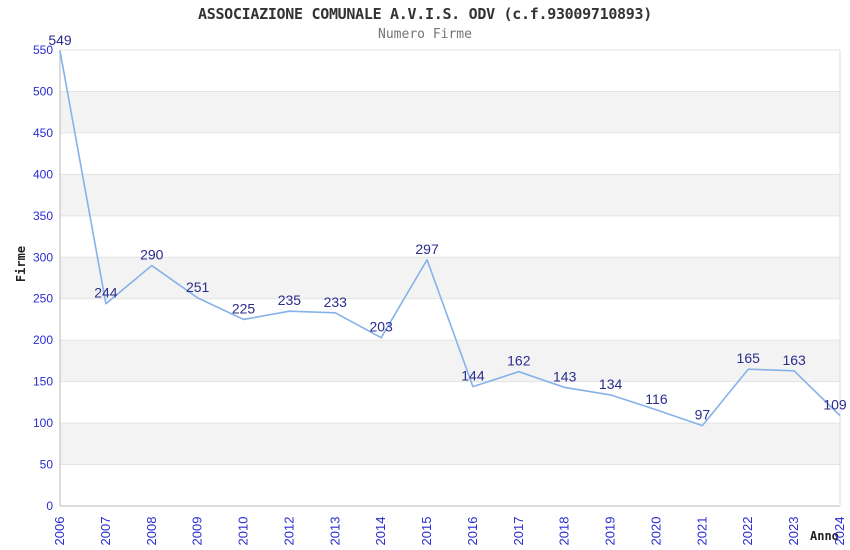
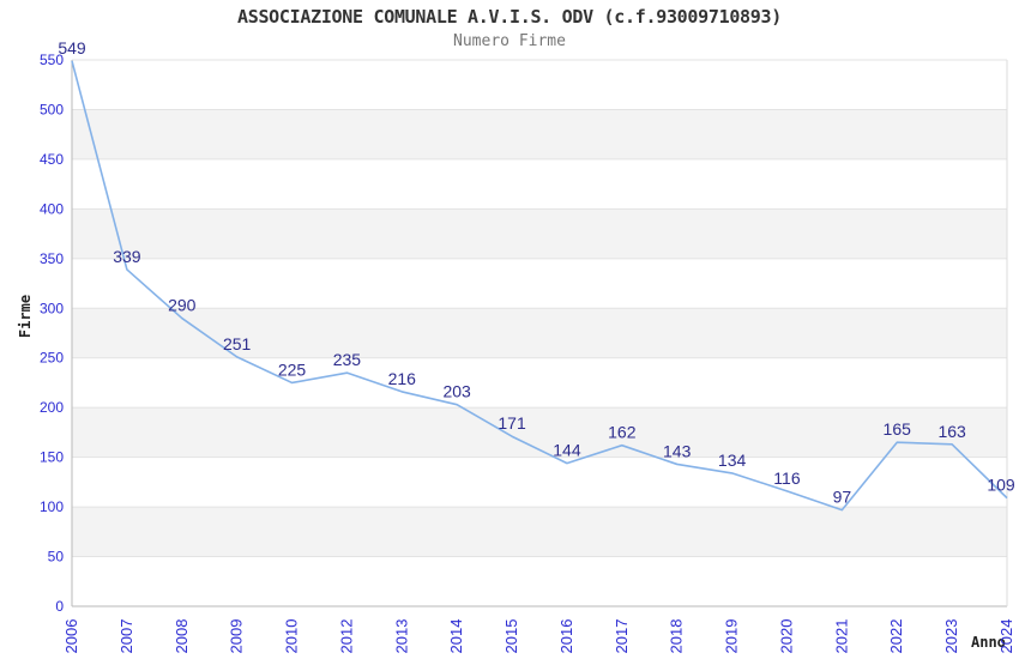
2007: 244 -> 339
2013: 233 -> 216
2015: 297 -> 171
